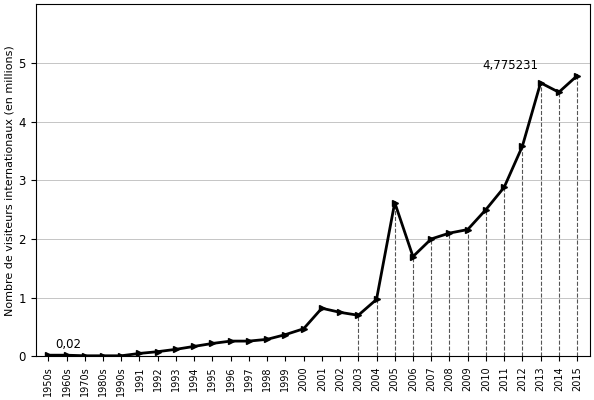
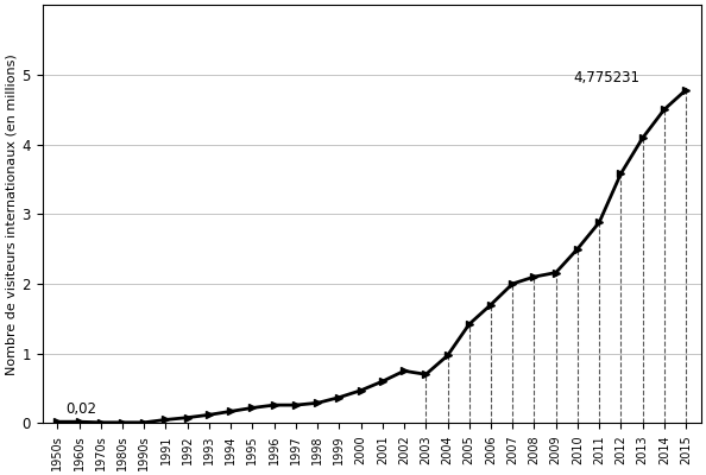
2001: 0.82 -> 0.60
2005: 2.62 -> 1.42
2013: 4.66 -> 4.09
